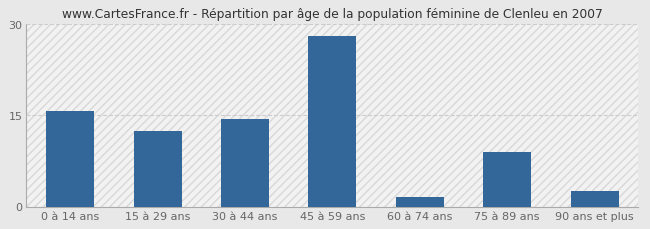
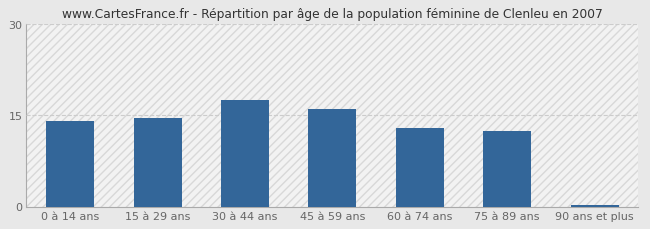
0 à 14 ans: 15.8 -> 14.0
15 à 29 ans: 12.4 -> 14.5
30 à 44 ans: 14.4 -> 17.5
45 à 59 ans: 28.0 -> 16.0
60 à 74 ans: 1.6 -> 13.0
75 à 89 ans: 9.0 -> 12.5
90 ans et plus: 2.6 -> 0.2
